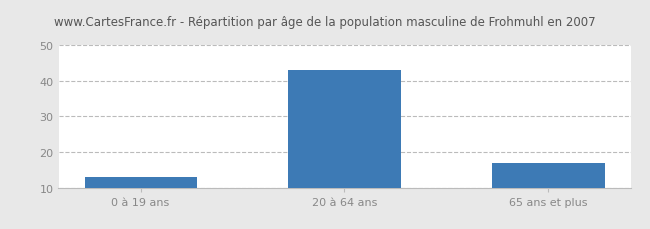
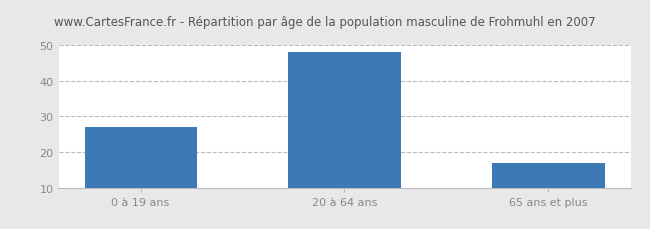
0 à 19 ans: 13 -> 27
20 à 64 ans: 43 -> 48
